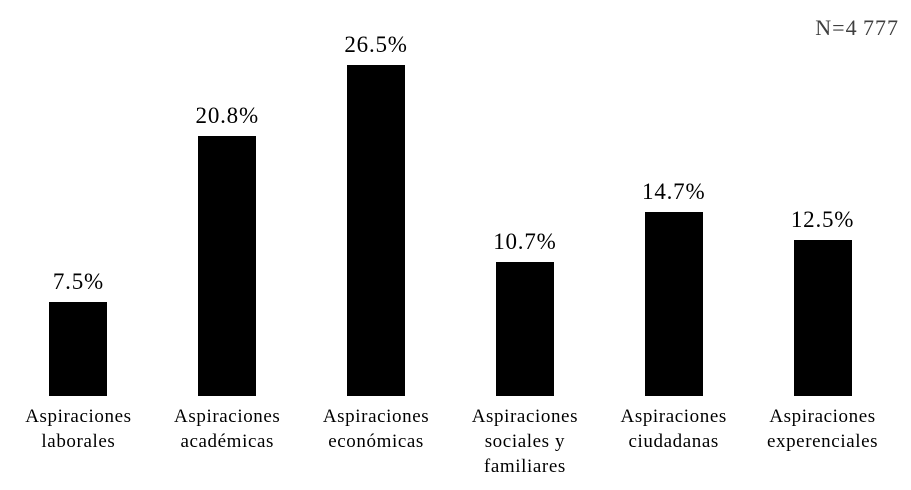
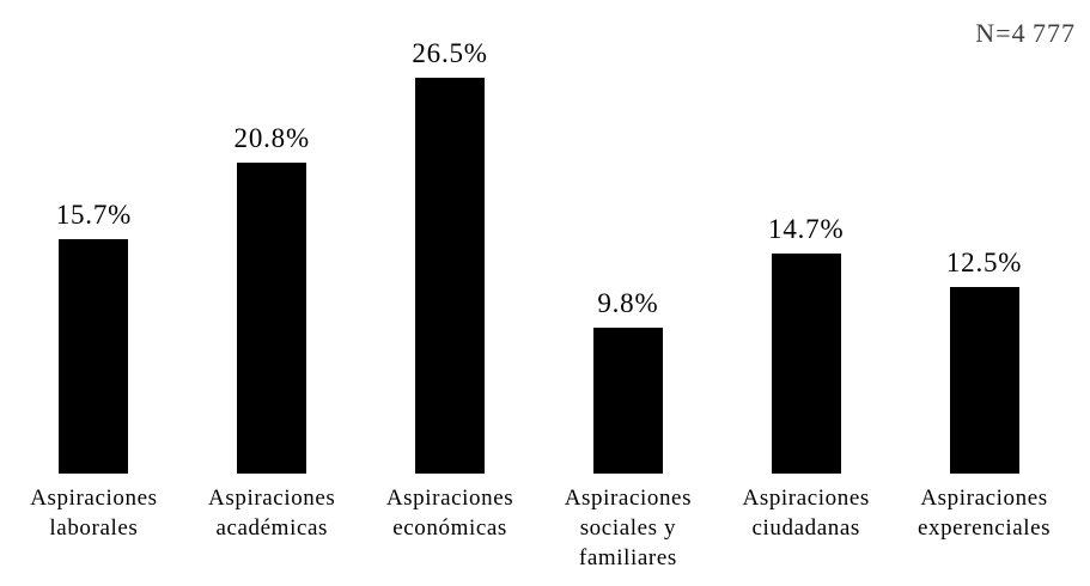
Aspiraciones laborales: 7.5% -> 15.7%
Aspiraciones sociales y familiares: 10.7% -> 9.8%
